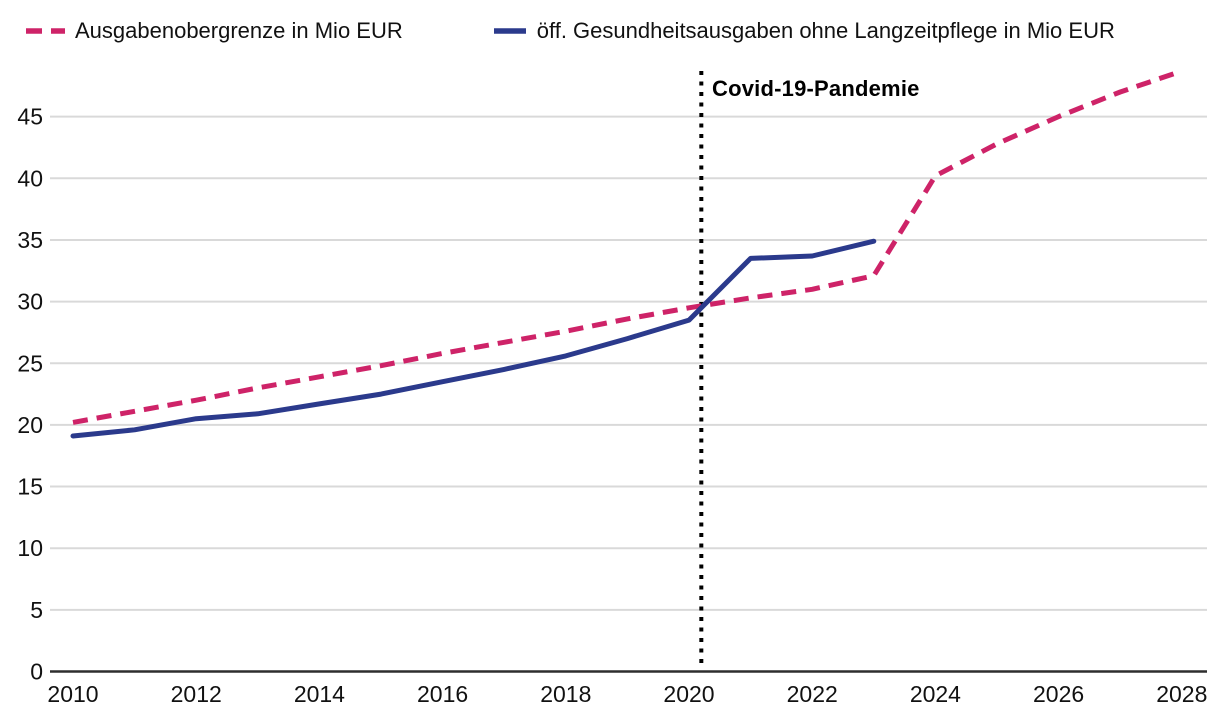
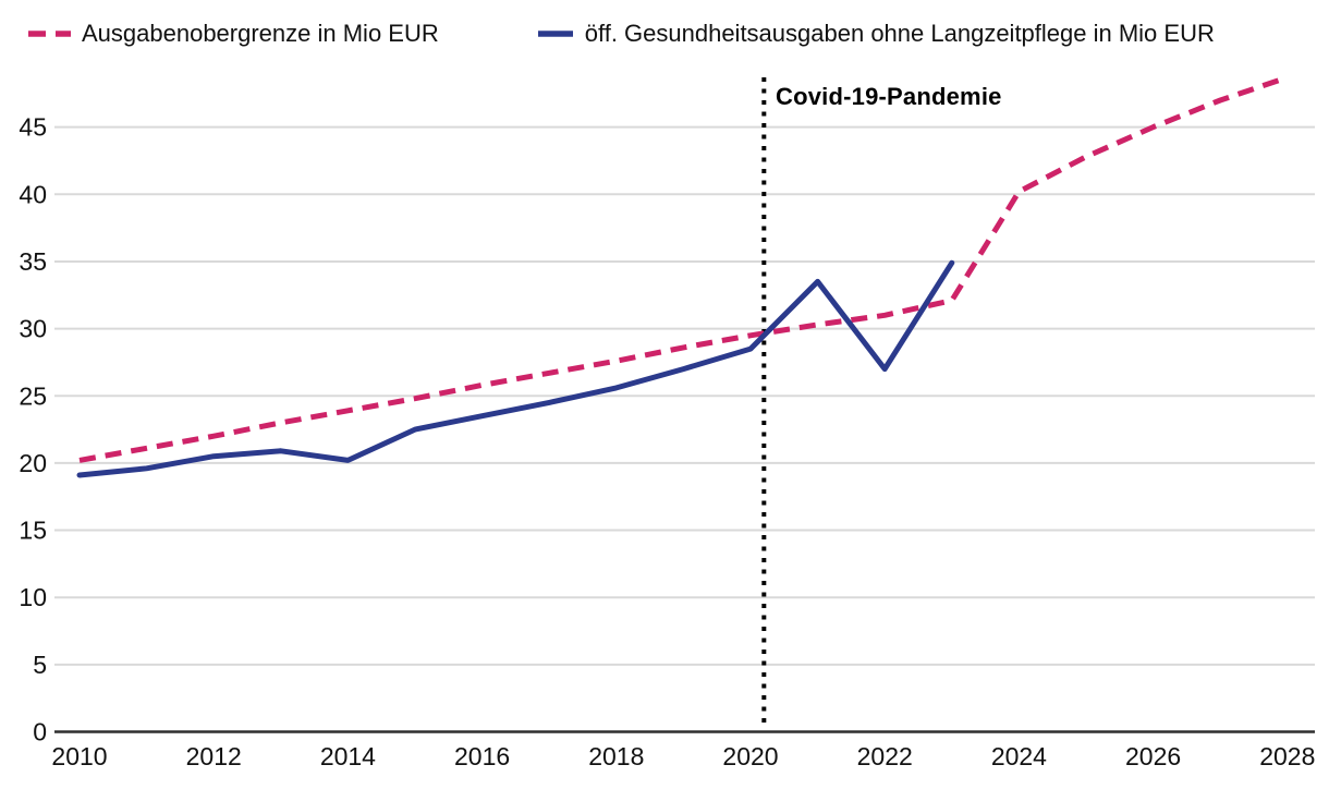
öff. Gesundheitsausgaben ohne Langzeitpflege in Mio EUR/2014: 21.7 -> 20.2
öff. Gesundheitsausgaben ohne Langzeitpflege in Mio EUR/2022: 33.7 -> 27.0
